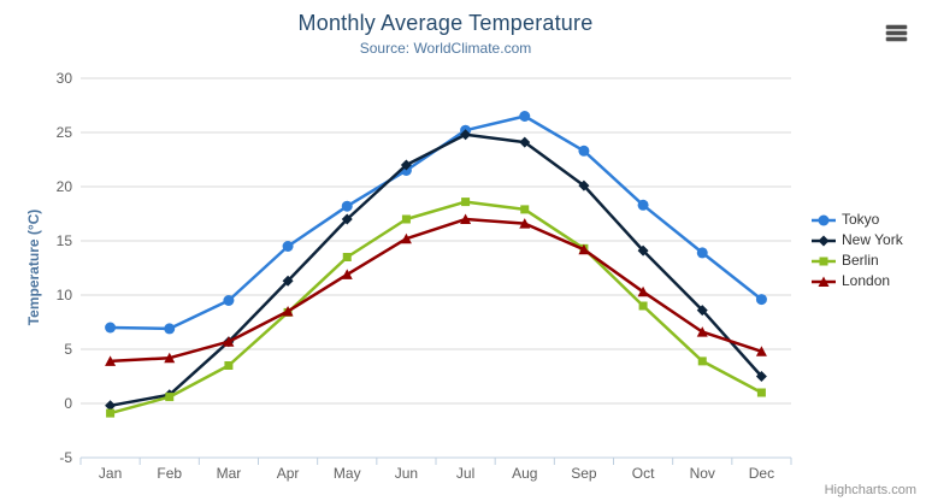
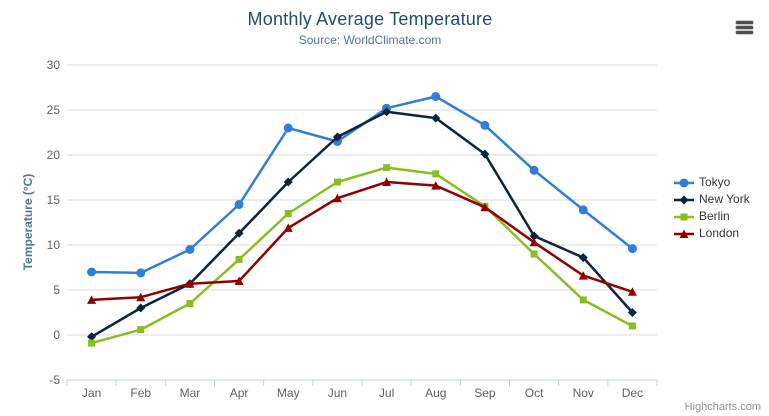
New York/Feb: 1 -> 3
London/Apr: 8 -> 6
Tokyo/May: 18 -> 23
New York/Oct: 14 -> 11
